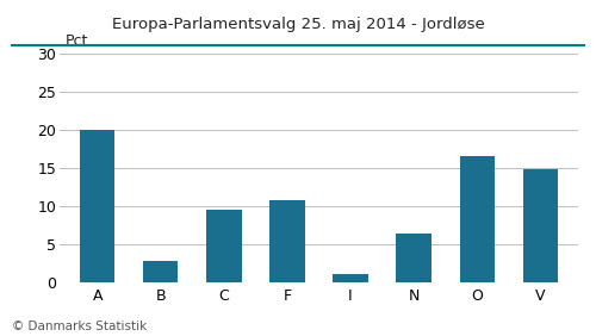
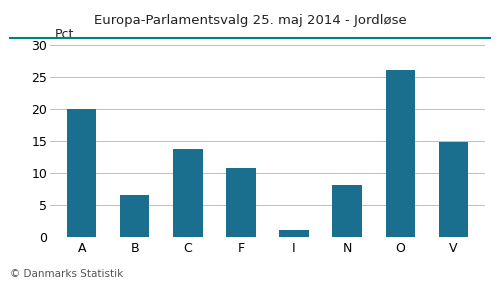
B: 2.8 -> 6.5
C: 9.6 -> 13.7
N: 6.4 -> 8.1
O: 16.6 -> 26.1
